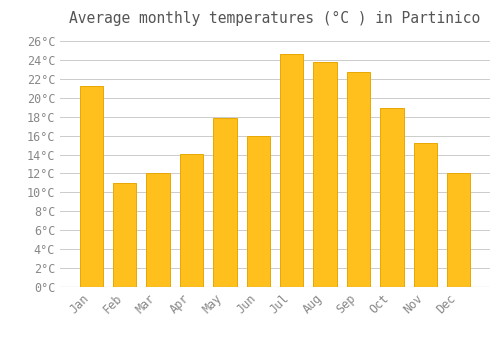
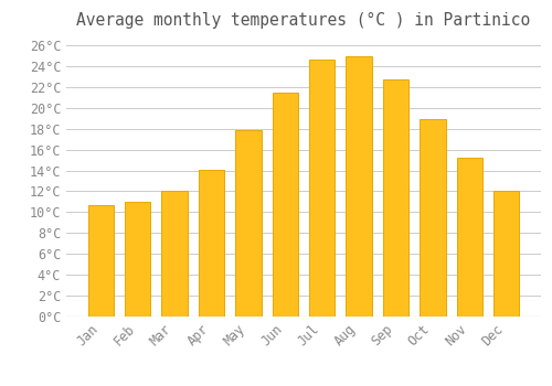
Jan: 21.2°C -> 10.7°C
Jun: 16.0°C -> 21.5°C
Aug: 23.8°C -> 24.9°C
